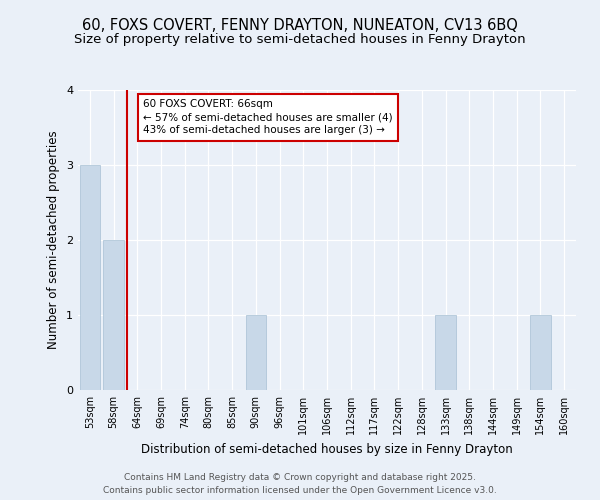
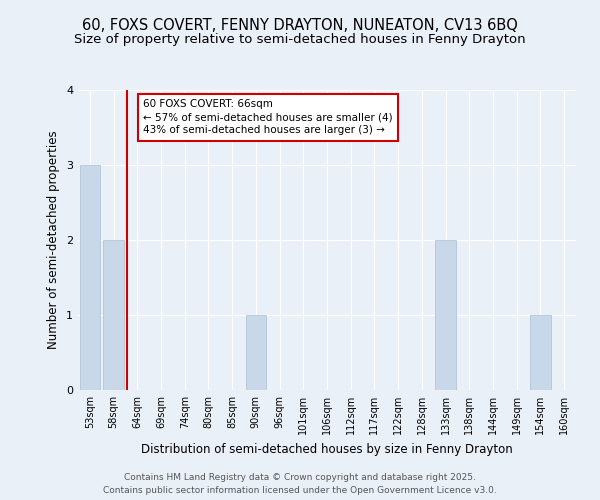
133sqm: 1 -> 2
